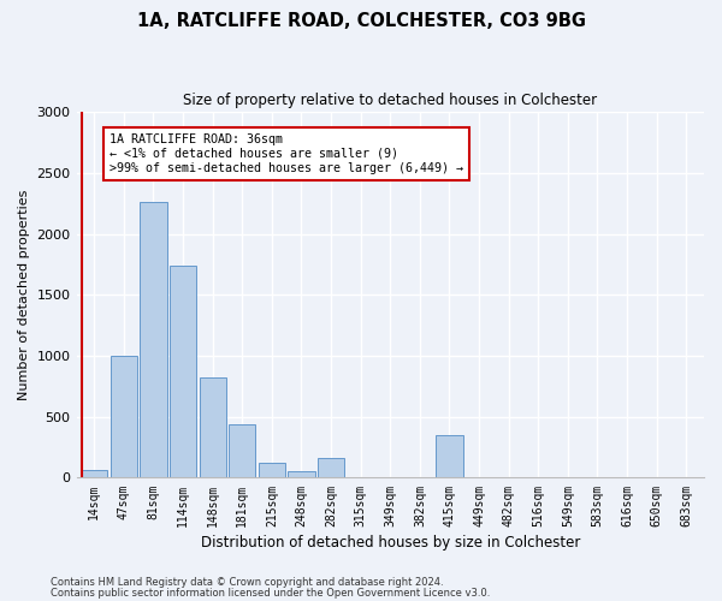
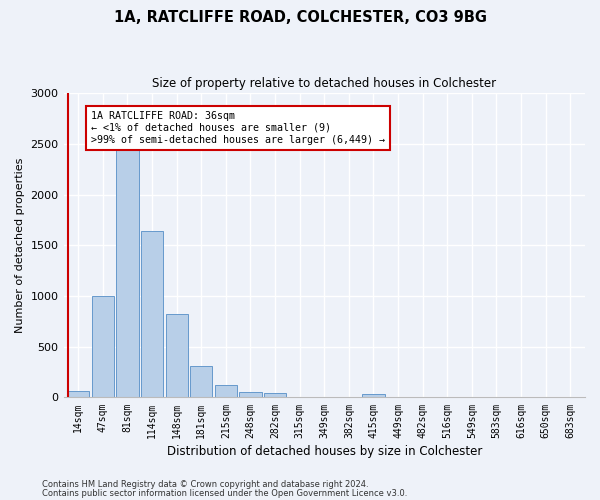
81sqm: 2260 -> 2450
114sqm: 1740 -> 1640
181sqm: 440 -> 300
282sqm: 160 -> 40
415sqm: 350 -> 30
